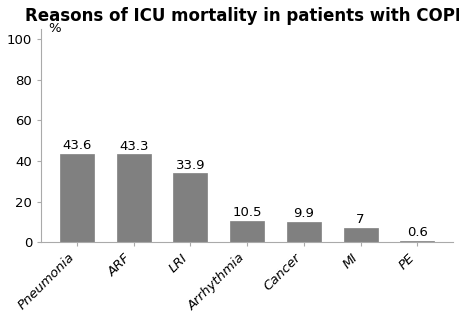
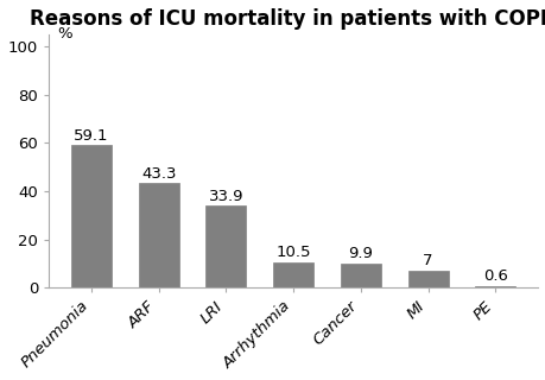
Pneumonia: 43.6 -> 59.1
